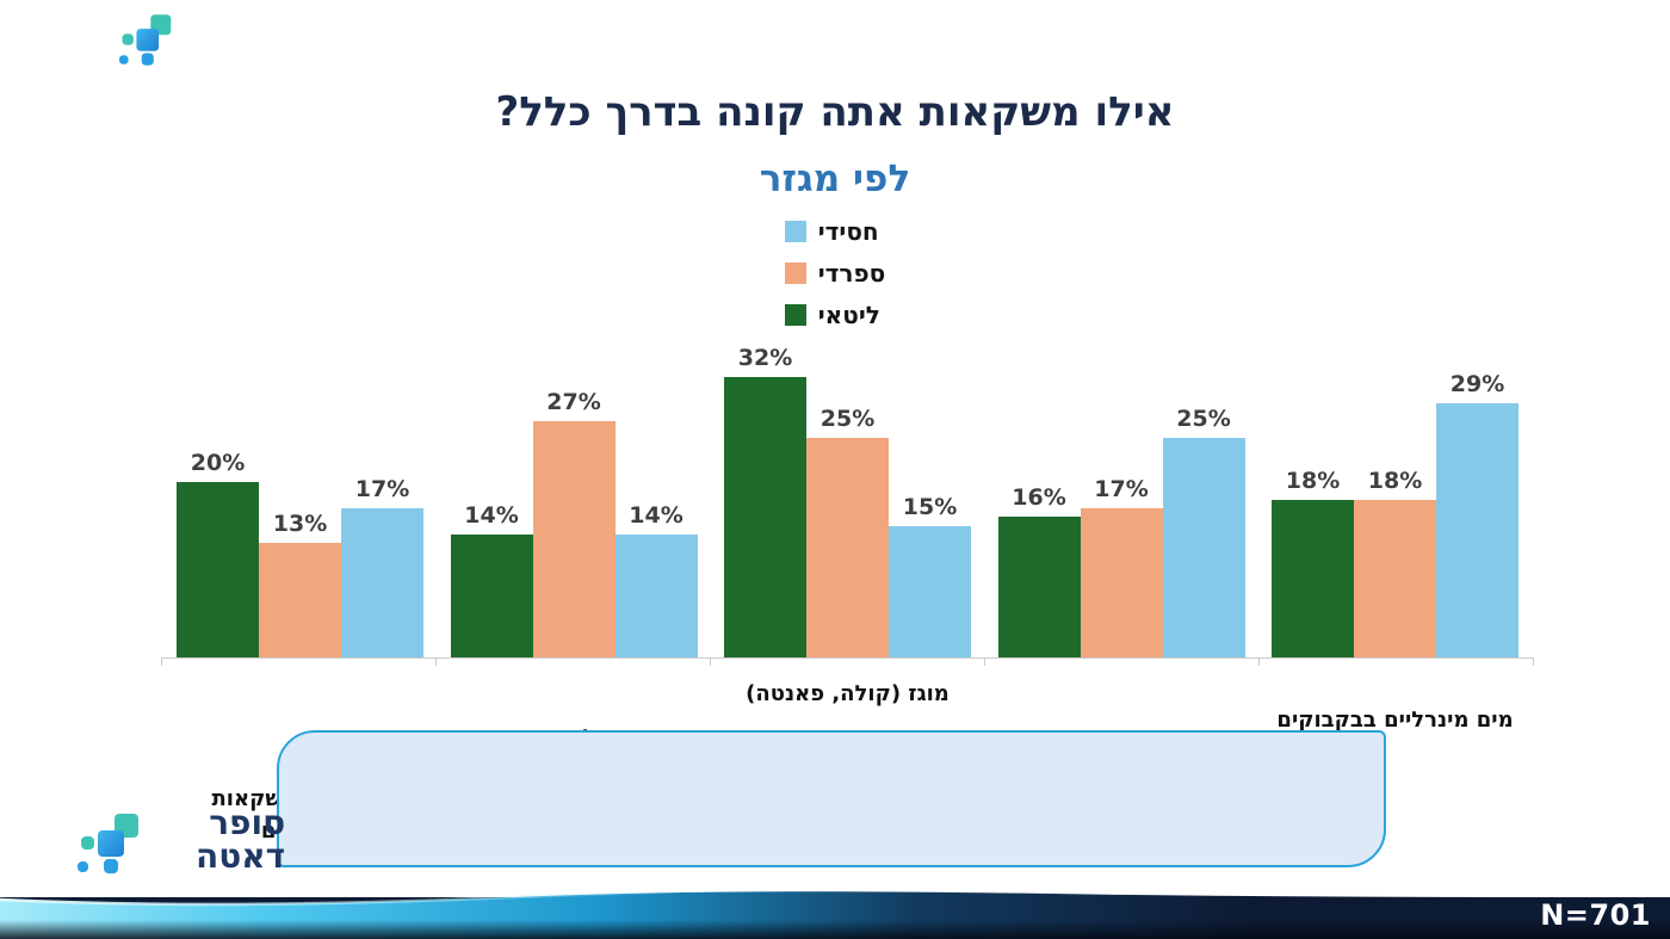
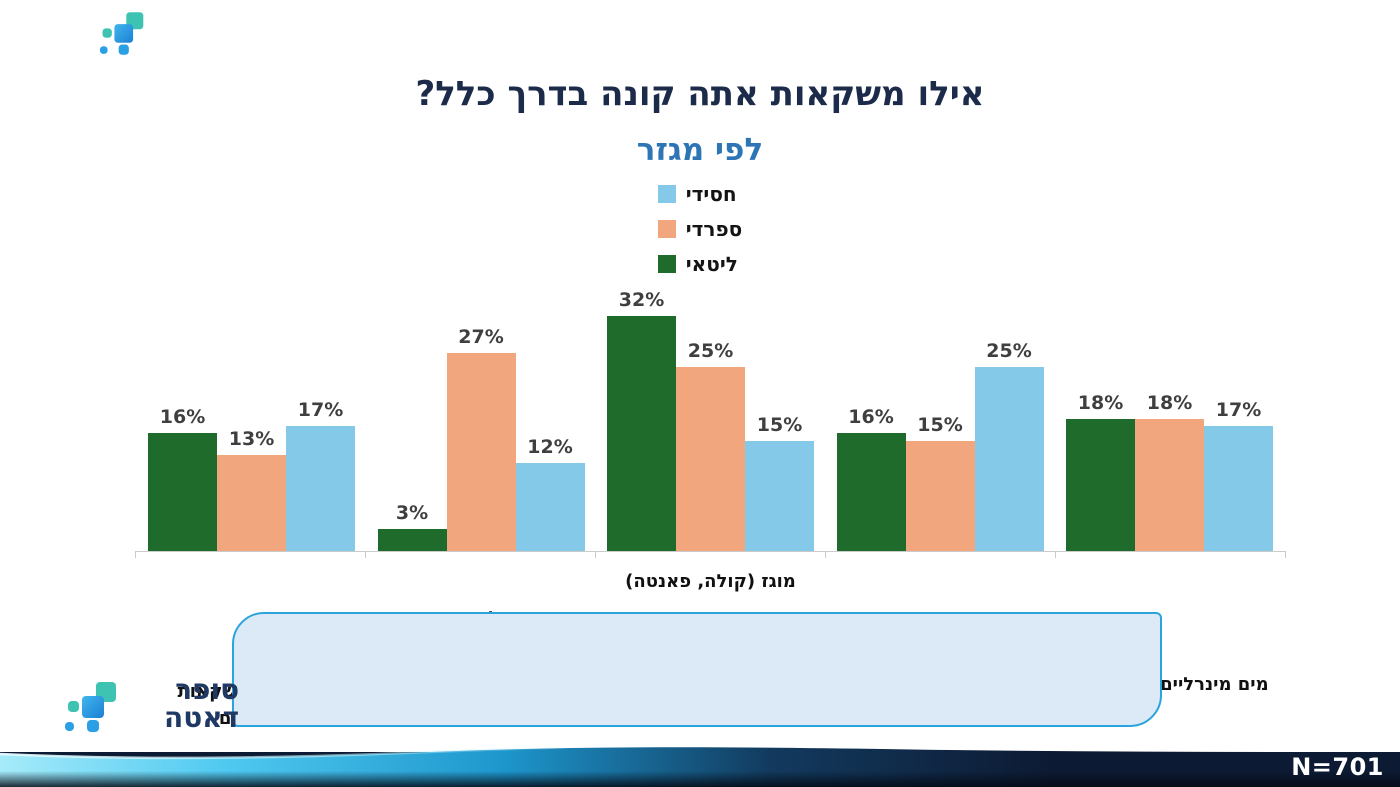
ליטאי/לא קונה משקאות מיוחדים: 20% -> 16%
ליטאי/שתיה קלה ממותקת: 14% -> 3%
חסידי/שתיה קלה ממותקת: 14% -> 12%
ספרדי/סודה: 17% -> 15%
חסידי/מים מינרליים בבקבוקים: 29% -> 17%
